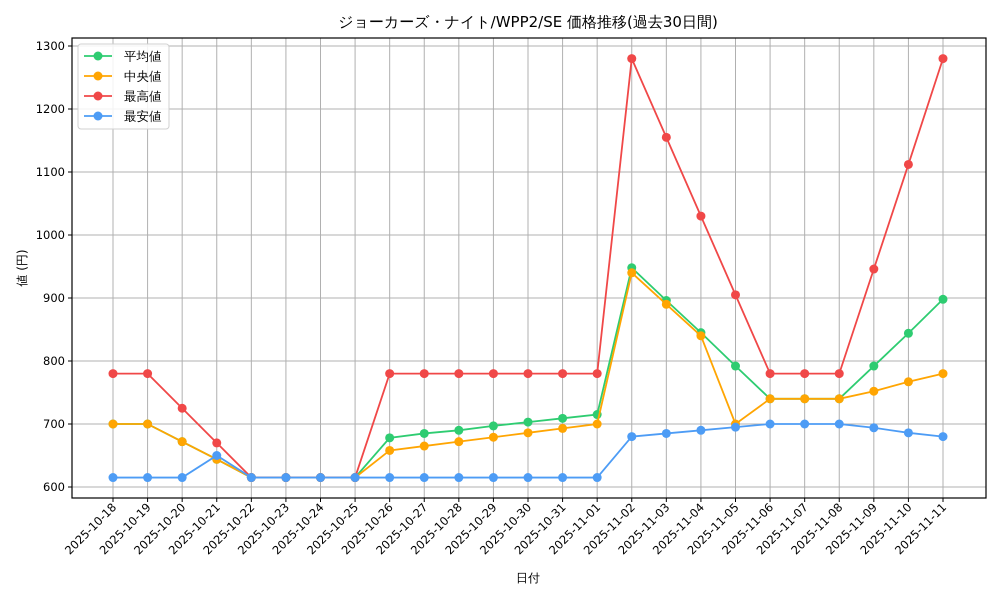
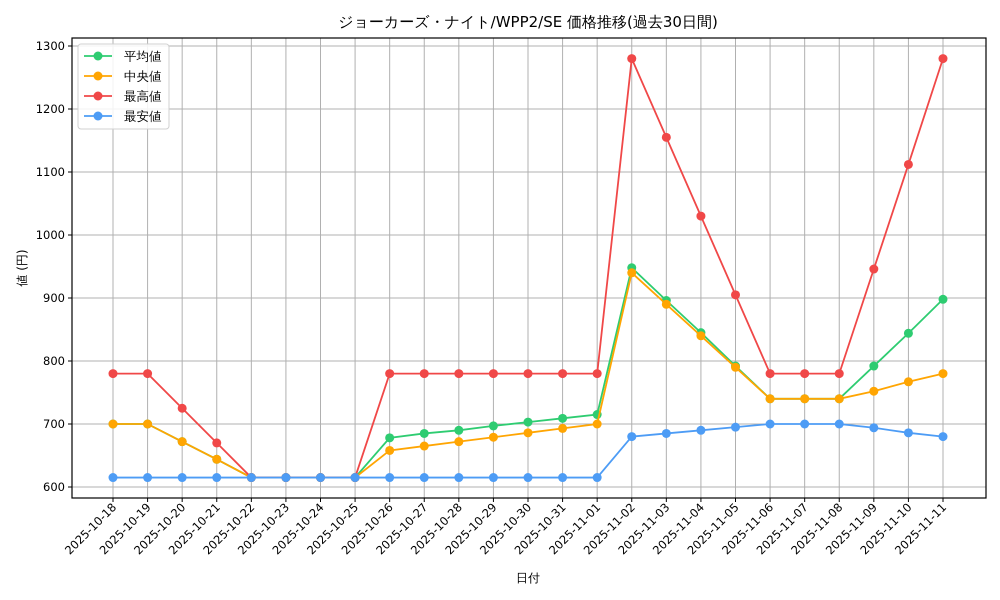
最安値/2025-10-21: 650 -> 620
中央値/2025-11-05: 700 -> 790
